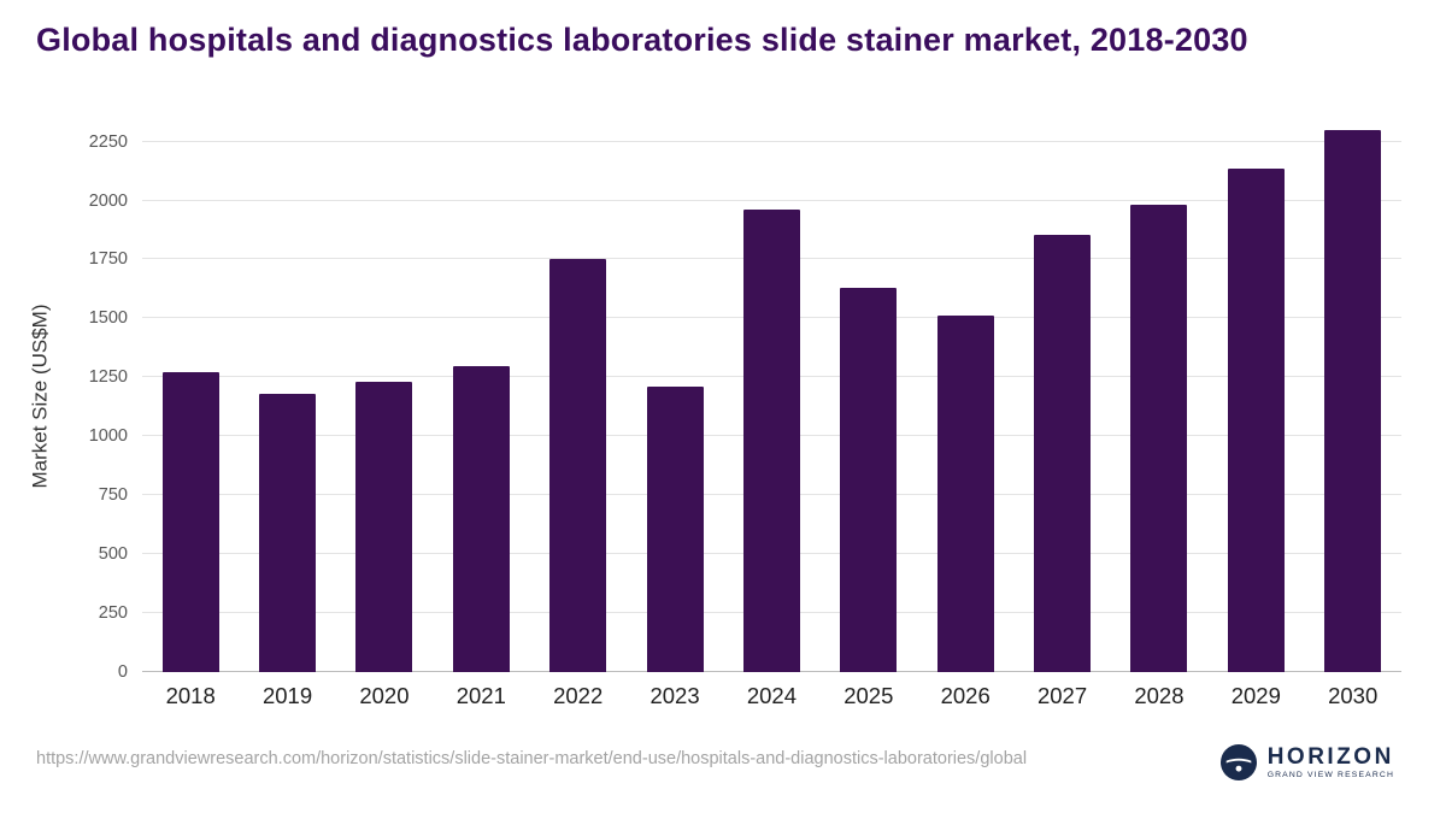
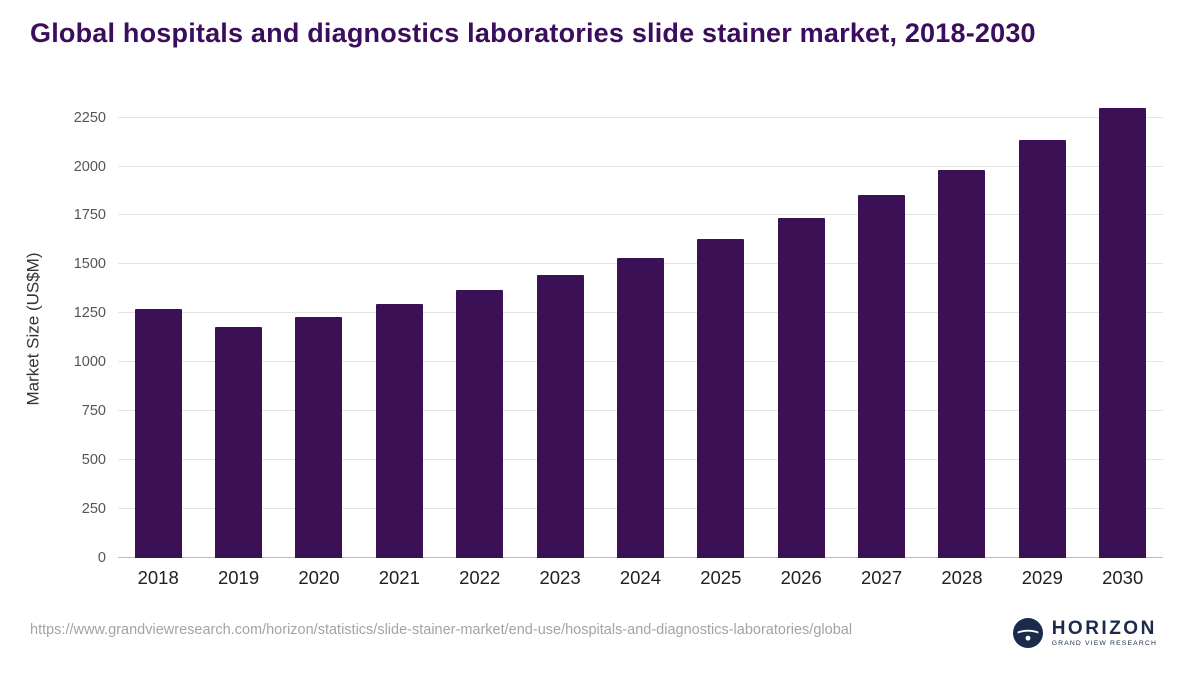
2022: 1750 -> 1370
2023: 1210 -> 1450
2024: 1960 -> 1530
2026: 1510 -> 1740
